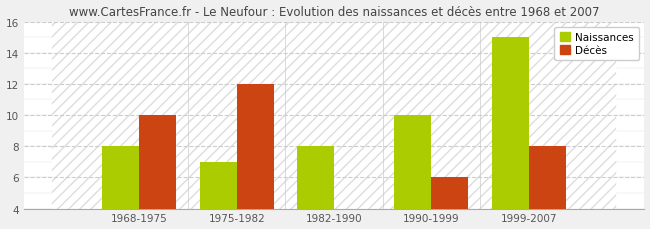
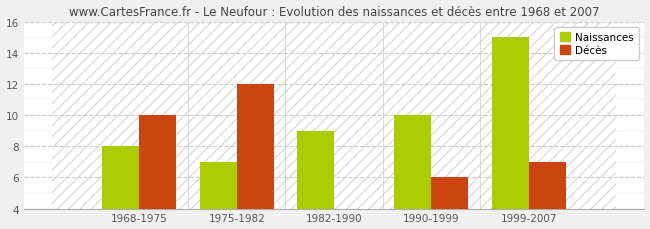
Naissances/1982-1990: 8 -> 9
Décès/1999-2007: 8 -> 7
